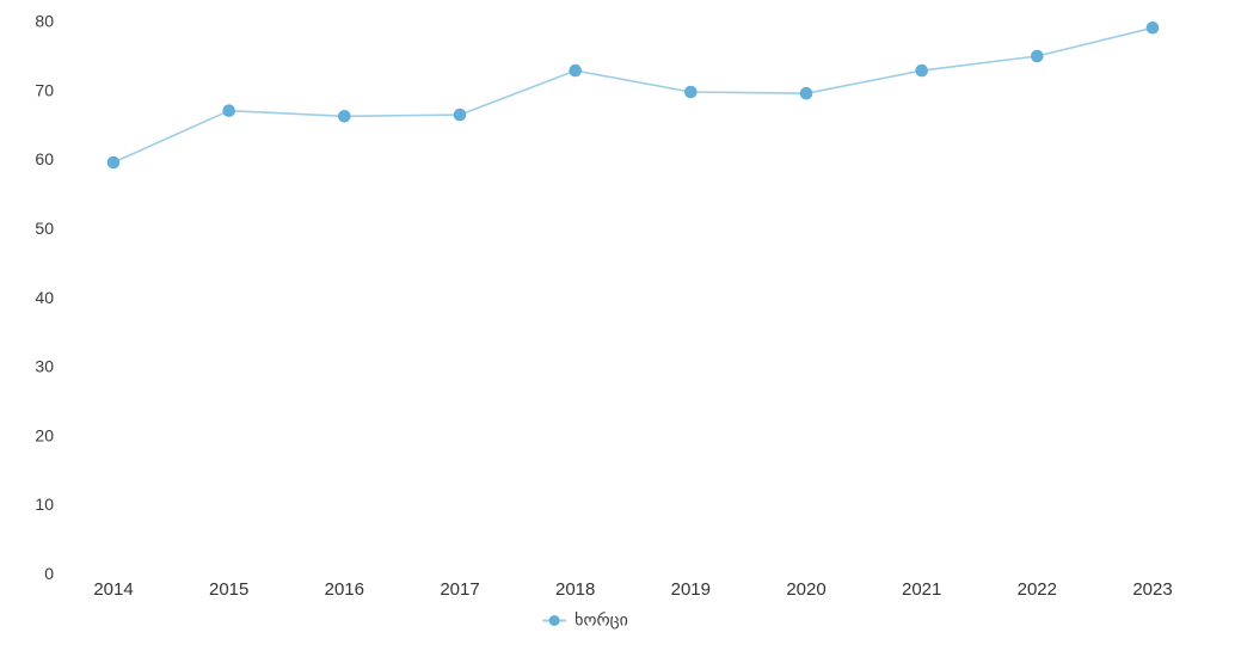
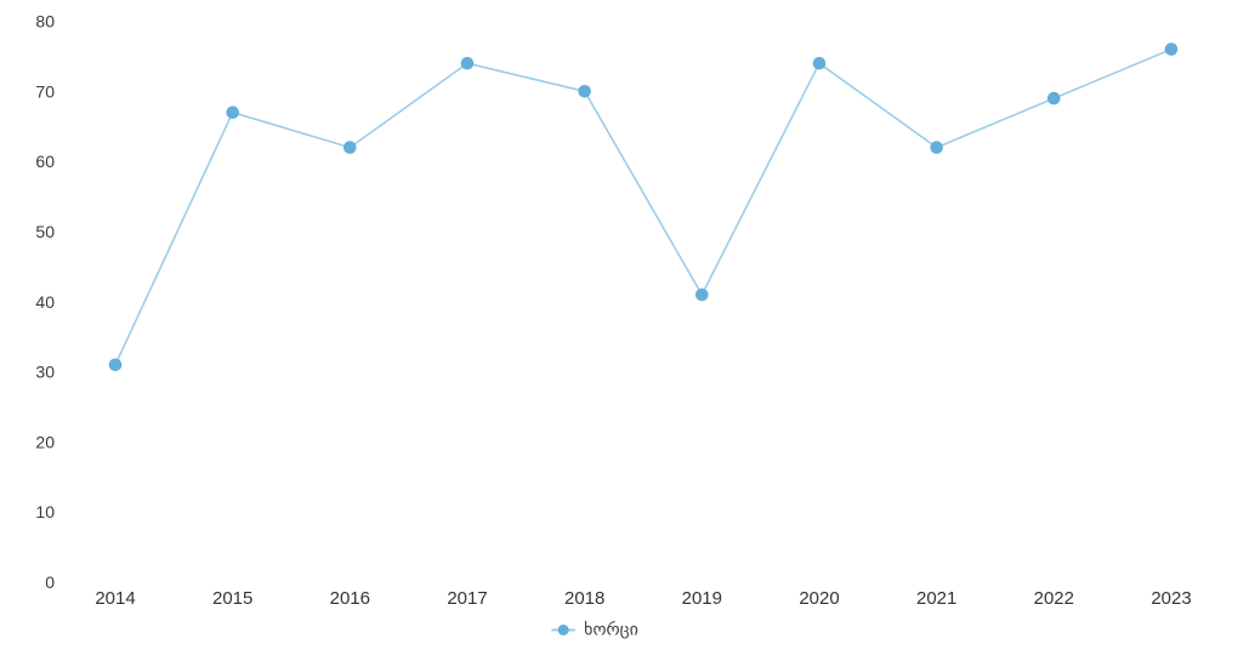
2014: 60 -> 31
2016: 66 -> 62
2017: 66 -> 74
2018: 73 -> 70
2019: 70 -> 41
2020: 70 -> 74
2021: 73 -> 62
2022: 75 -> 69
2023: 79 -> 76
